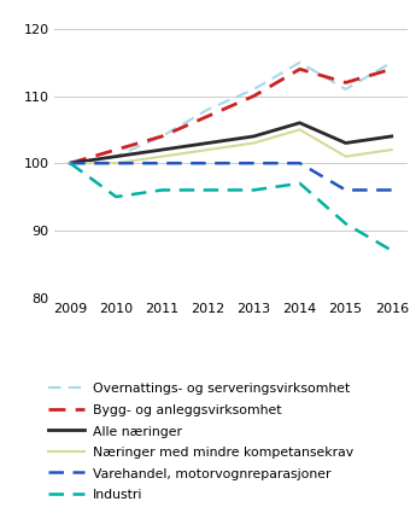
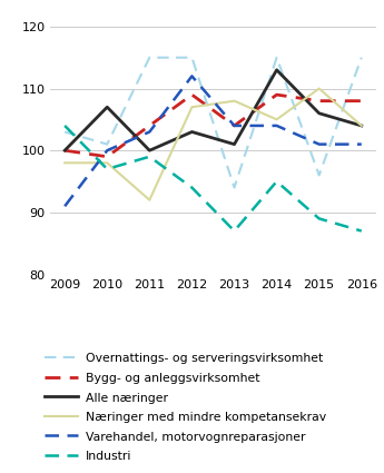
Overnattings- og serveringsvirksomhet/2009: 100 -> 103
Næringer med mindre kompetansekrav/2009: 100 -> 98
Varehandel, motorvognreparasjoner/2009: 100 -> 91
Industri/2009: 100 -> 104
Bygg- og anleggsvirksomhet/2010: 102 -> 99
Alle næringer/2010: 101 -> 107
Næringer med mindre kompetansekrav/2010: 100 -> 98
Industri/2010: 95 -> 97
Overnattings- og serveringsvirksomhet/2011: 104 -> 115
Alle næringer/2011: 102 -> 100
Næringer med mindre kompetansekrav/2011: 101 -> 92
Varehandel, motorvognreparasjoner/2011: 100 -> 103
Industri/2011: 96 -> 99
Overnattings- og serveringsvirksomhet/2012: 108 -> 115
Bygg- og anleggsvirksomhet/2012: 107 -> 109
Næringer med mindre kompetansekrav/2012: 102 -> 107
Varehandel, motorvognreparasjoner/2012: 100 -> 112
Industri/2012: 96 -> 94
Overnattings- og serveringsvirksomhet/2013: 111 -> 94
Bygg- og anleggsvirksomhet/2013: 110 -> 104
Alle næringer/2013: 104 -> 101
Næringer med mindre kompetansekrav/2013: 103 -> 108
Varehandel, motorvognreparasjoner/2013: 100 -> 104
Industri/2013: 96 -> 87
Bygg- og anleggsvirksomhet/2014: 114 -> 109
Alle næringer/2014: 106 -> 113
Varehandel, motorvognreparasjoner/2014: 100 -> 104
Industri/2014: 97 -> 95
Overnattings- og serveringsvirksomhet/2015: 111 -> 96
Bygg- og anleggsvirksomhet/2015: 112 -> 108
Alle næringer/2015: 103 -> 106
Næringer med mindre kompetansekrav/2015: 101 -> 110
Varehandel, motorvognreparasjoner/2015: 96 -> 101
Industri/2015: 91 -> 89
Bygg- og anleggsvirksomhet/2016: 114 -> 108
Næringer med mindre kompetansekrav/2016: 102 -> 104
Varehandel, motorvognreparasjoner/2016: 96 -> 101
